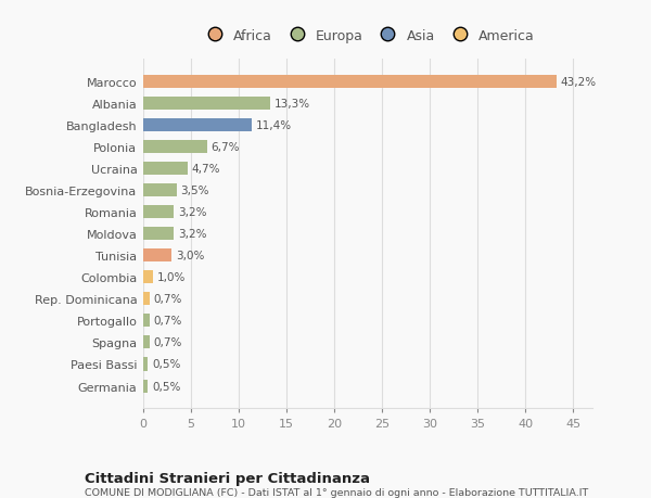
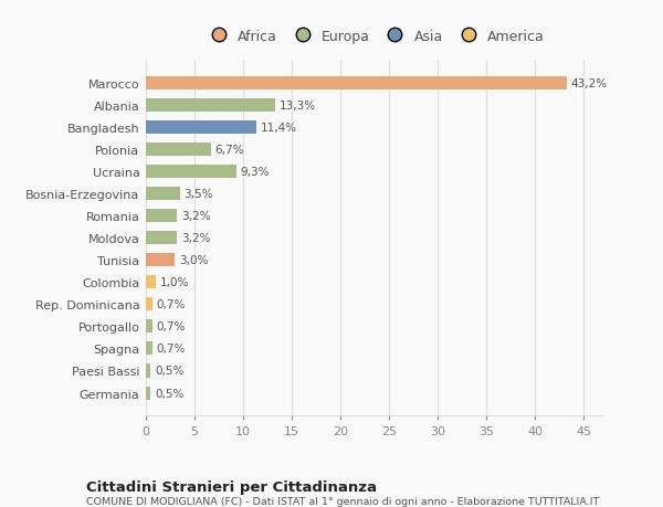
Ucraina: 4,7% -> 9,3%
